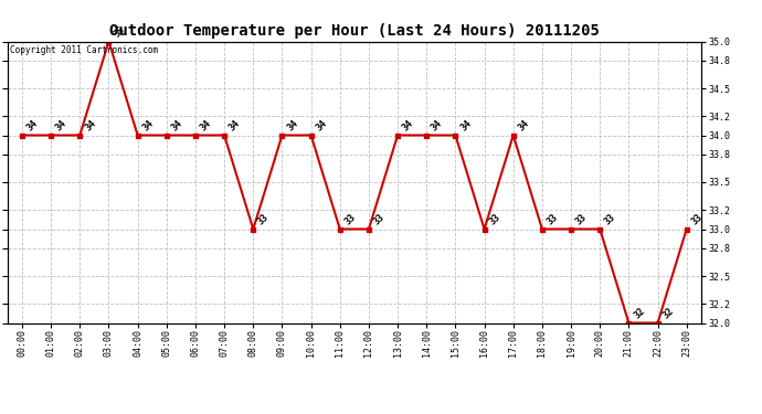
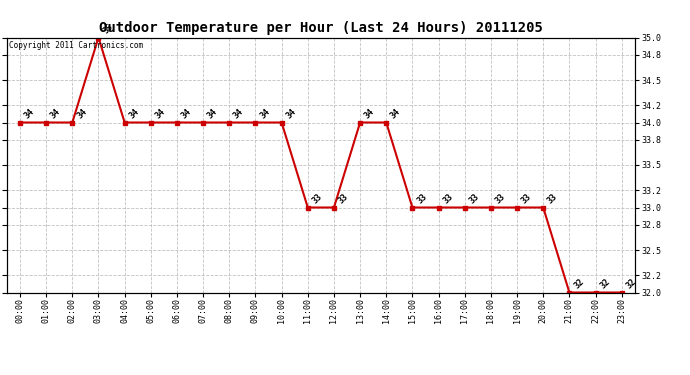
08:00: 33 -> 34
15:00: 34 -> 33
17:00: 34 -> 33
23:00: 33 -> 32
